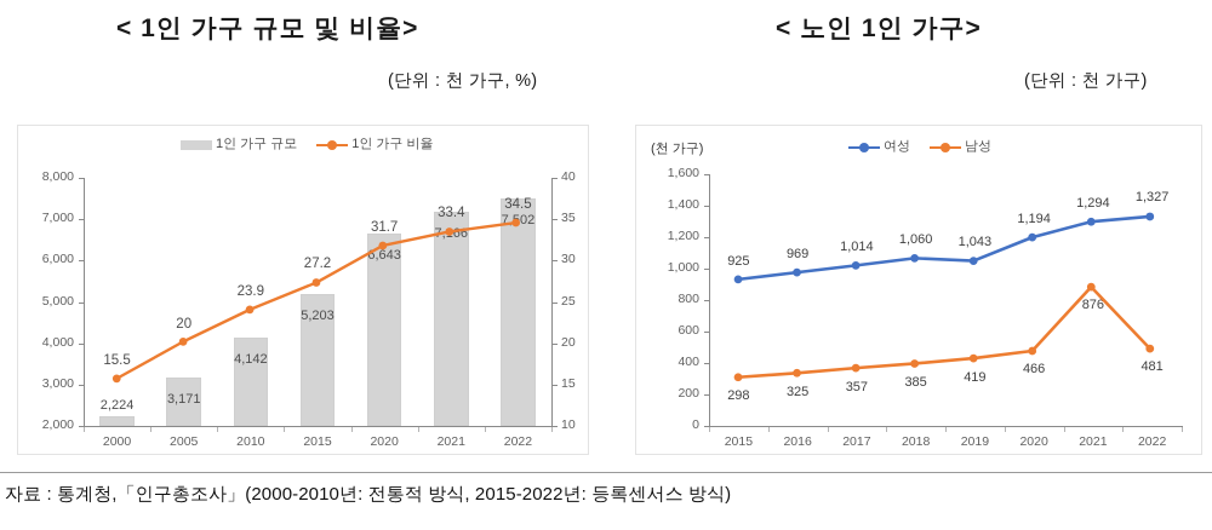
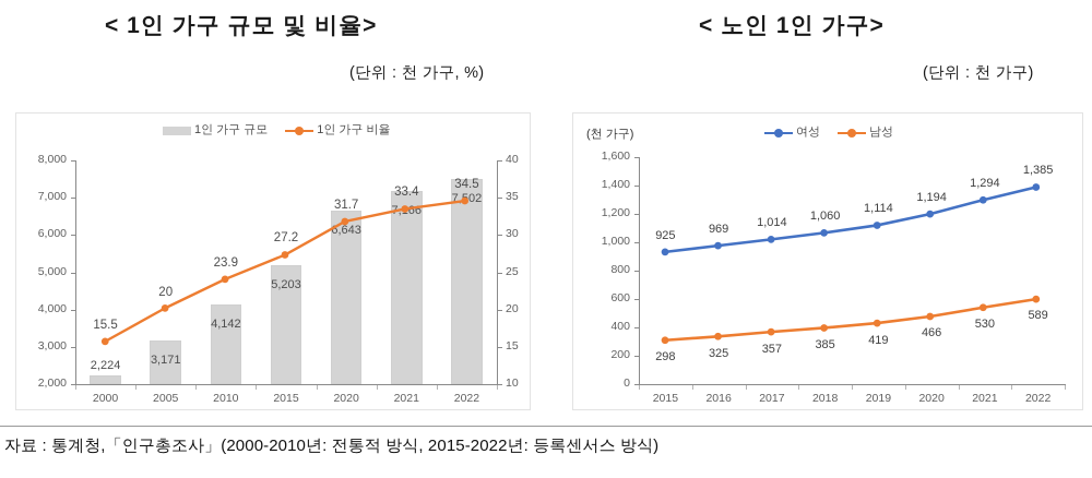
< 노인 1인 가구>/여성/2019: 1,043 -> 1,114
< 노인 1인 가구>/남성/2021: 876 -> 530
< 노인 1인 가구>/여성/2022: 1,327 -> 1,385
< 노인 1인 가구>/남성/2022: 481 -> 589
